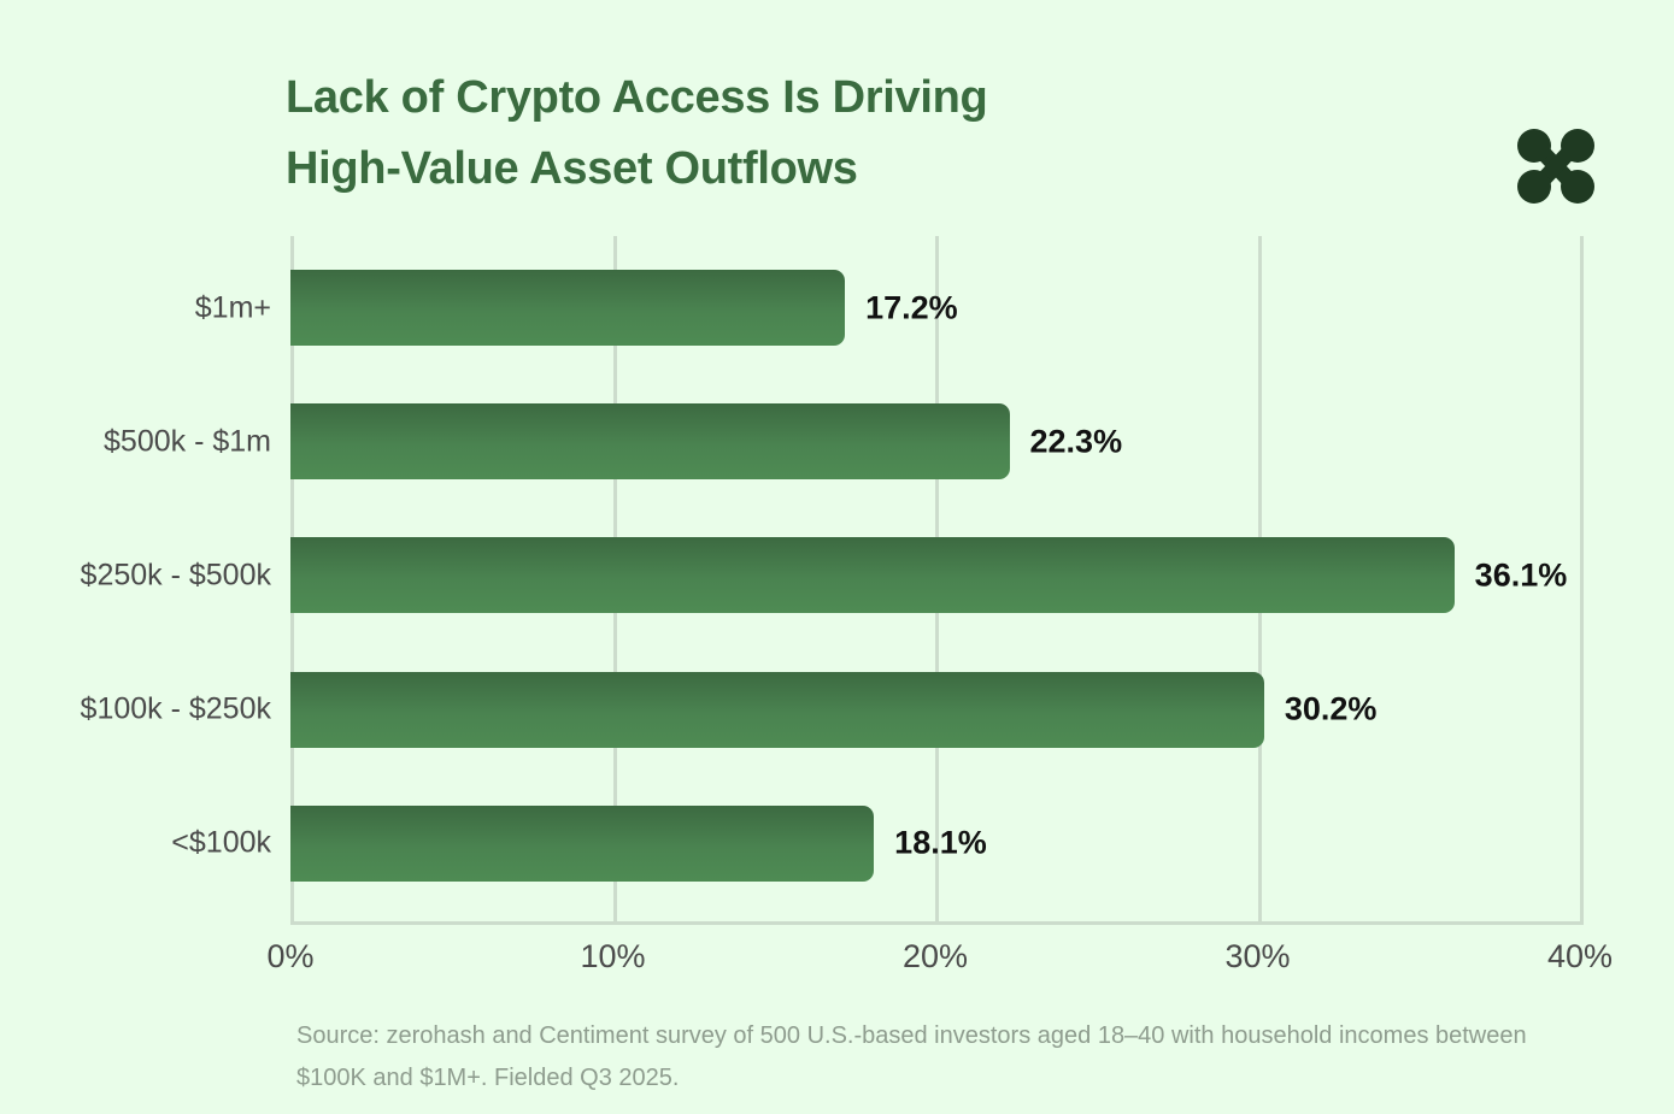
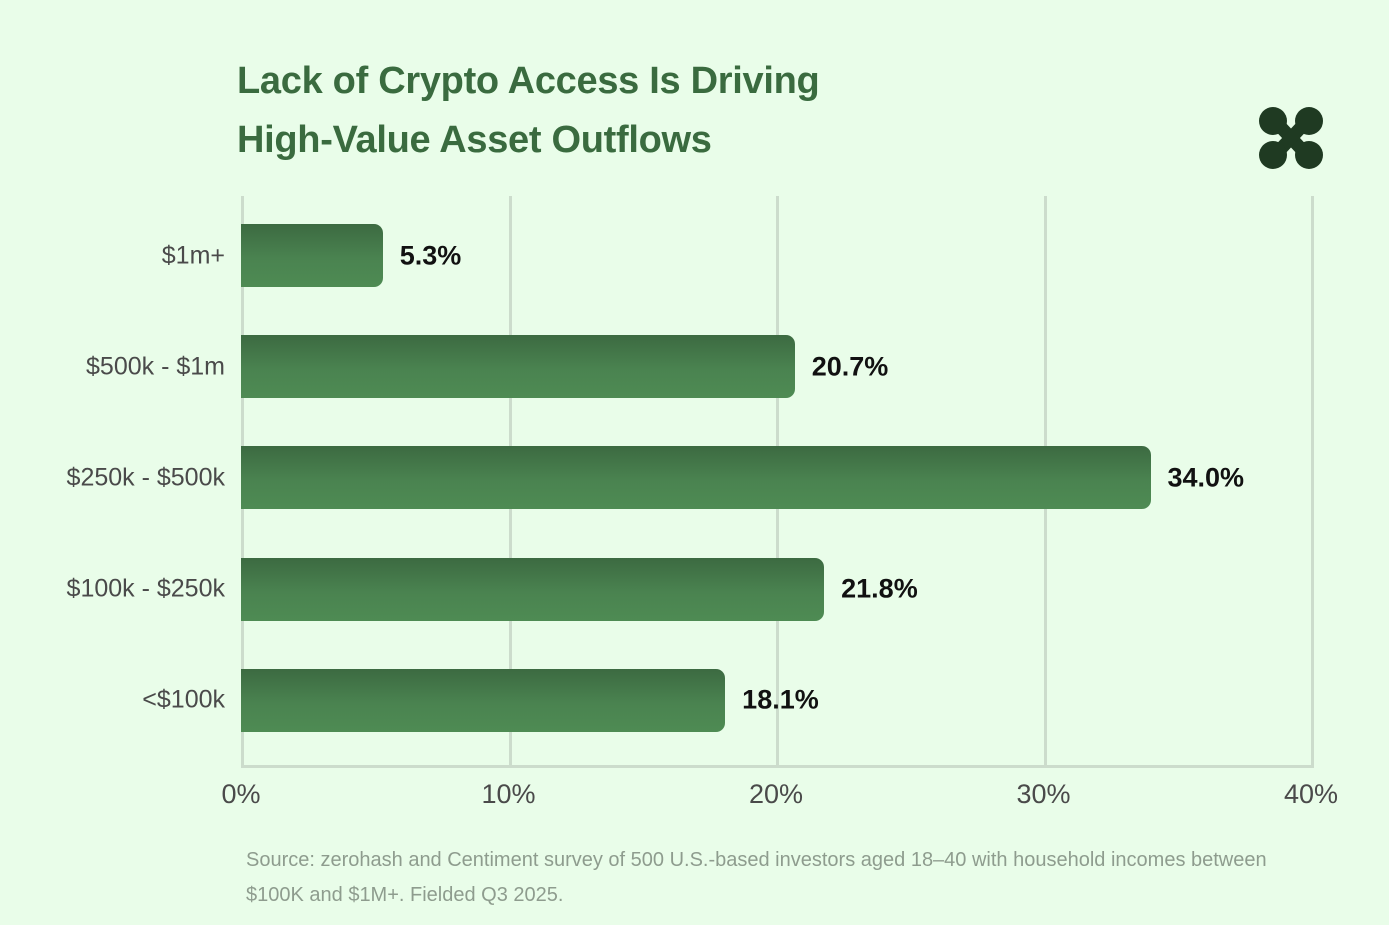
$1m+: 17.2% -> 5.3%
$500k - $1m: 22.3% -> 20.7%
$250k - $500k: 36.1% -> 34.0%
$100k - $250k: 30.2% -> 21.8%
